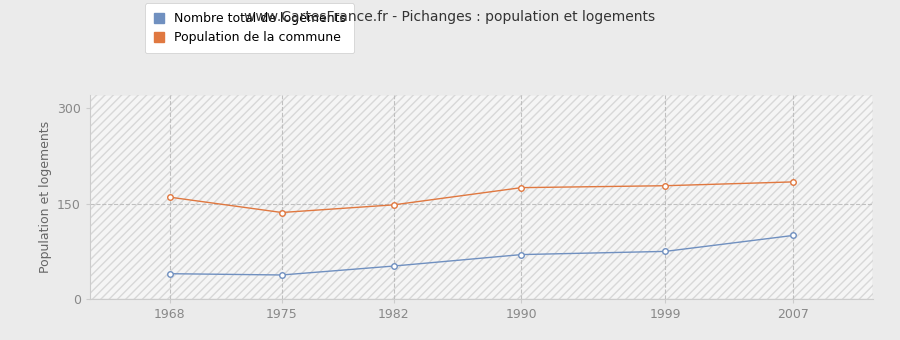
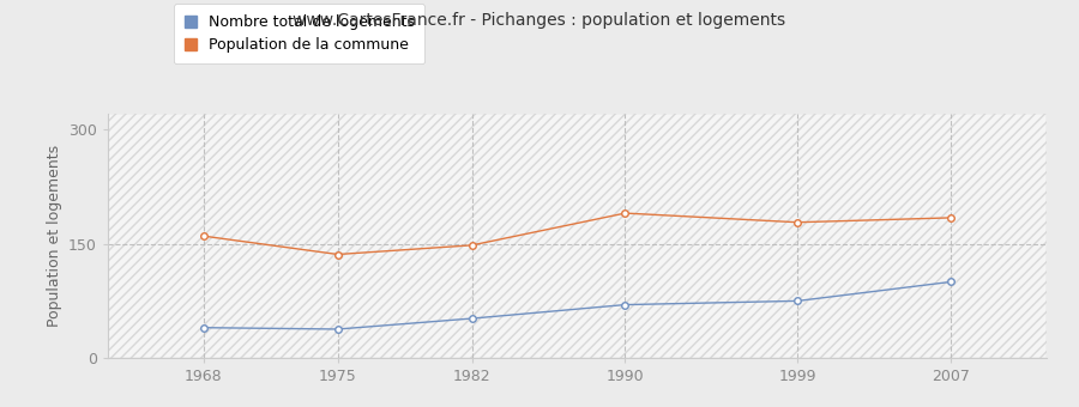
Population de la commune/1990: 175 -> 190
